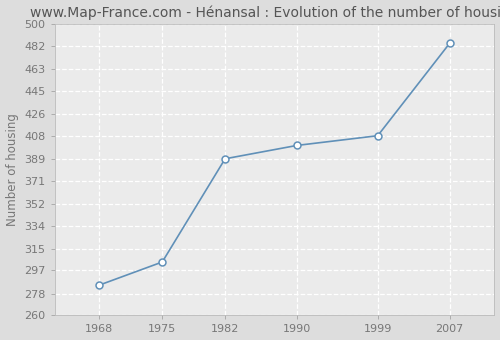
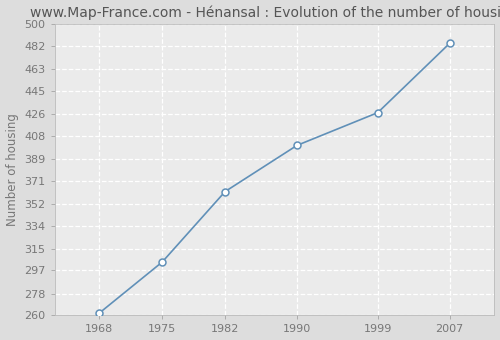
1968: 285 -> 262
1982: 389 -> 362
1999: 408 -> 427
